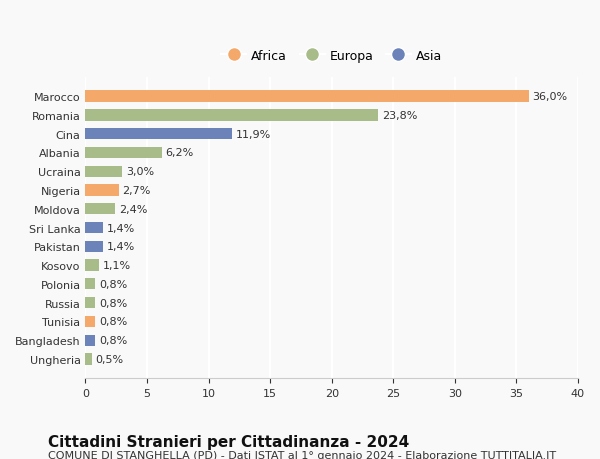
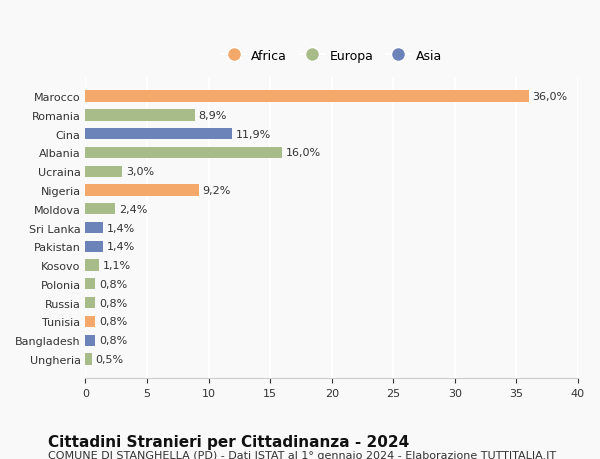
Romania: 23,8% -> 8,9%
Albania: 6,2% -> 16,0%
Nigeria: 2,7% -> 9,2%
